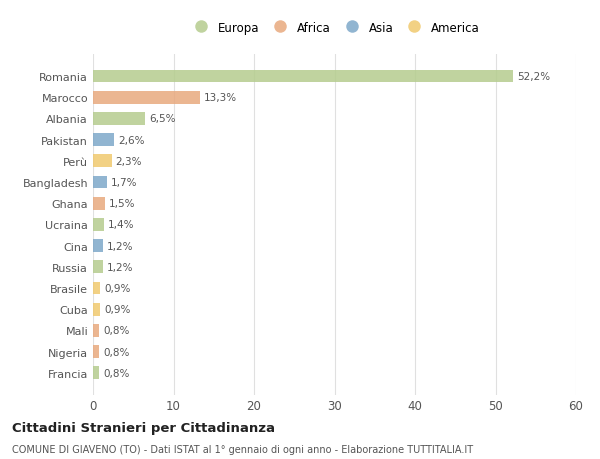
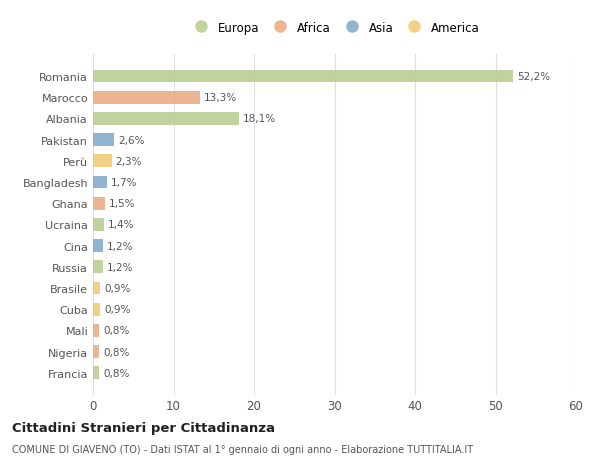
Albania: 6,5% -> 18,1%
